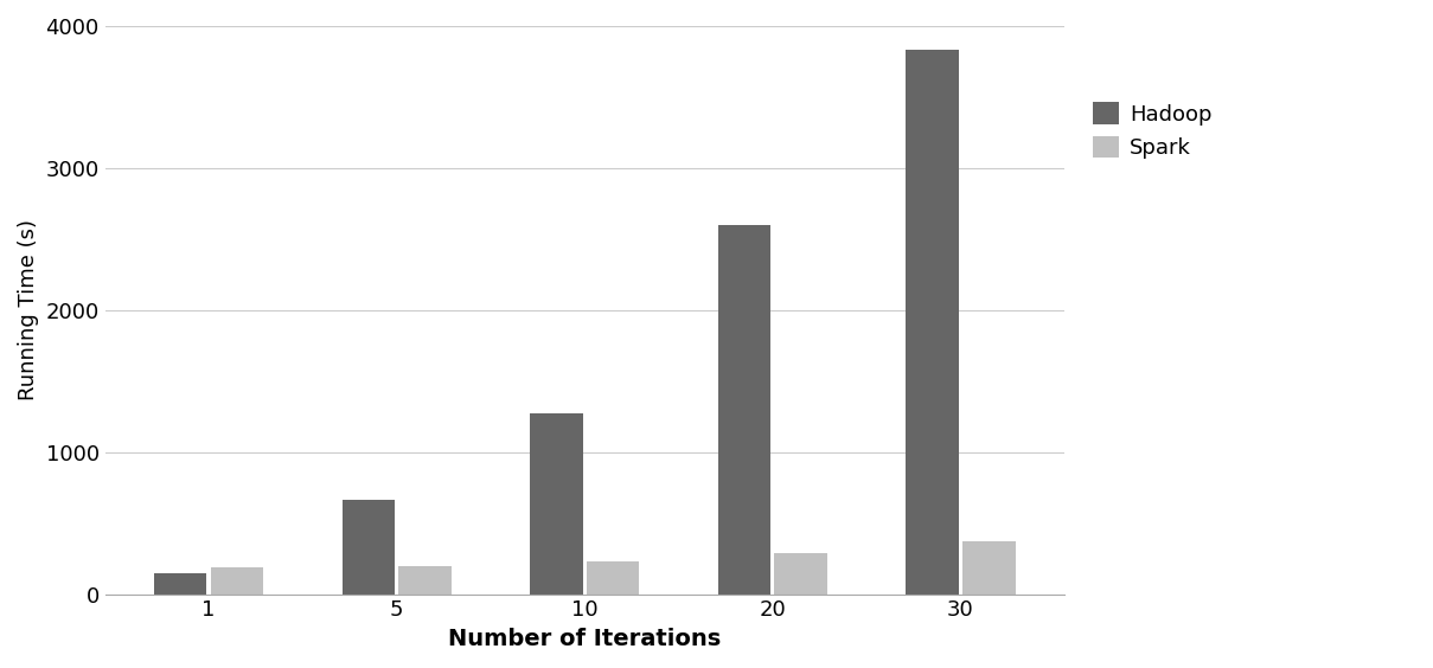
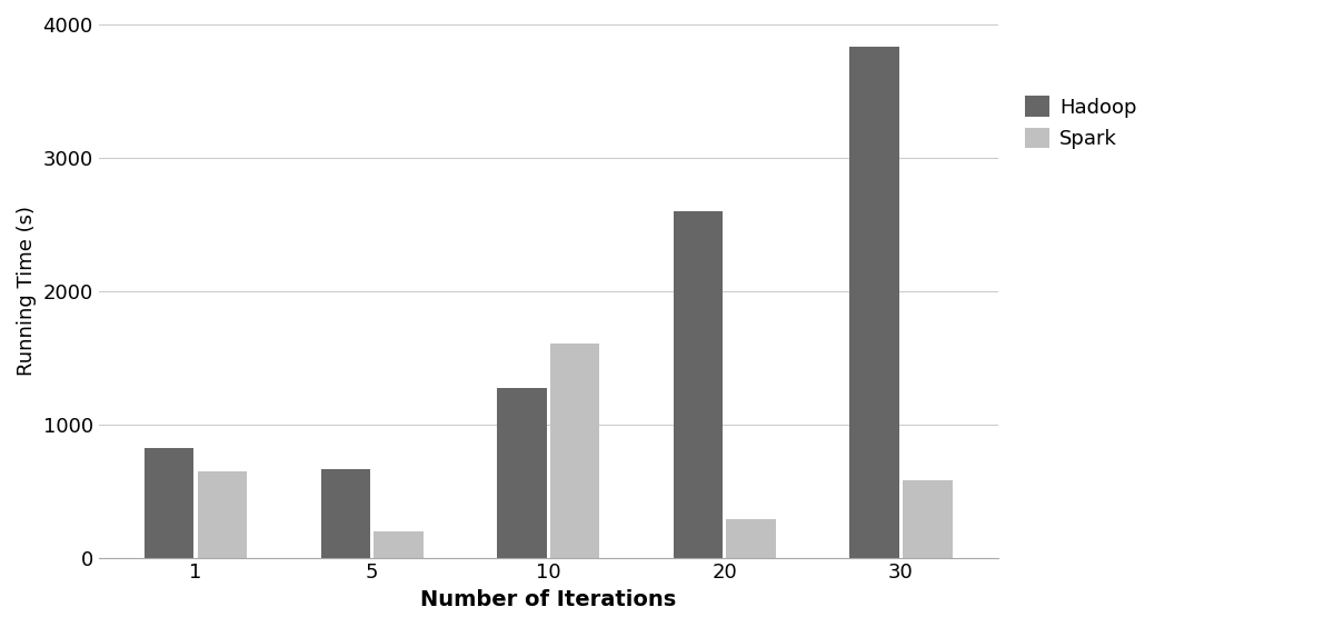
Hadoop/1: 150 -> 820
Spark/1: 180 -> 650
Spark/10: 230 -> 1610
Spark/30: 370 -> 580
